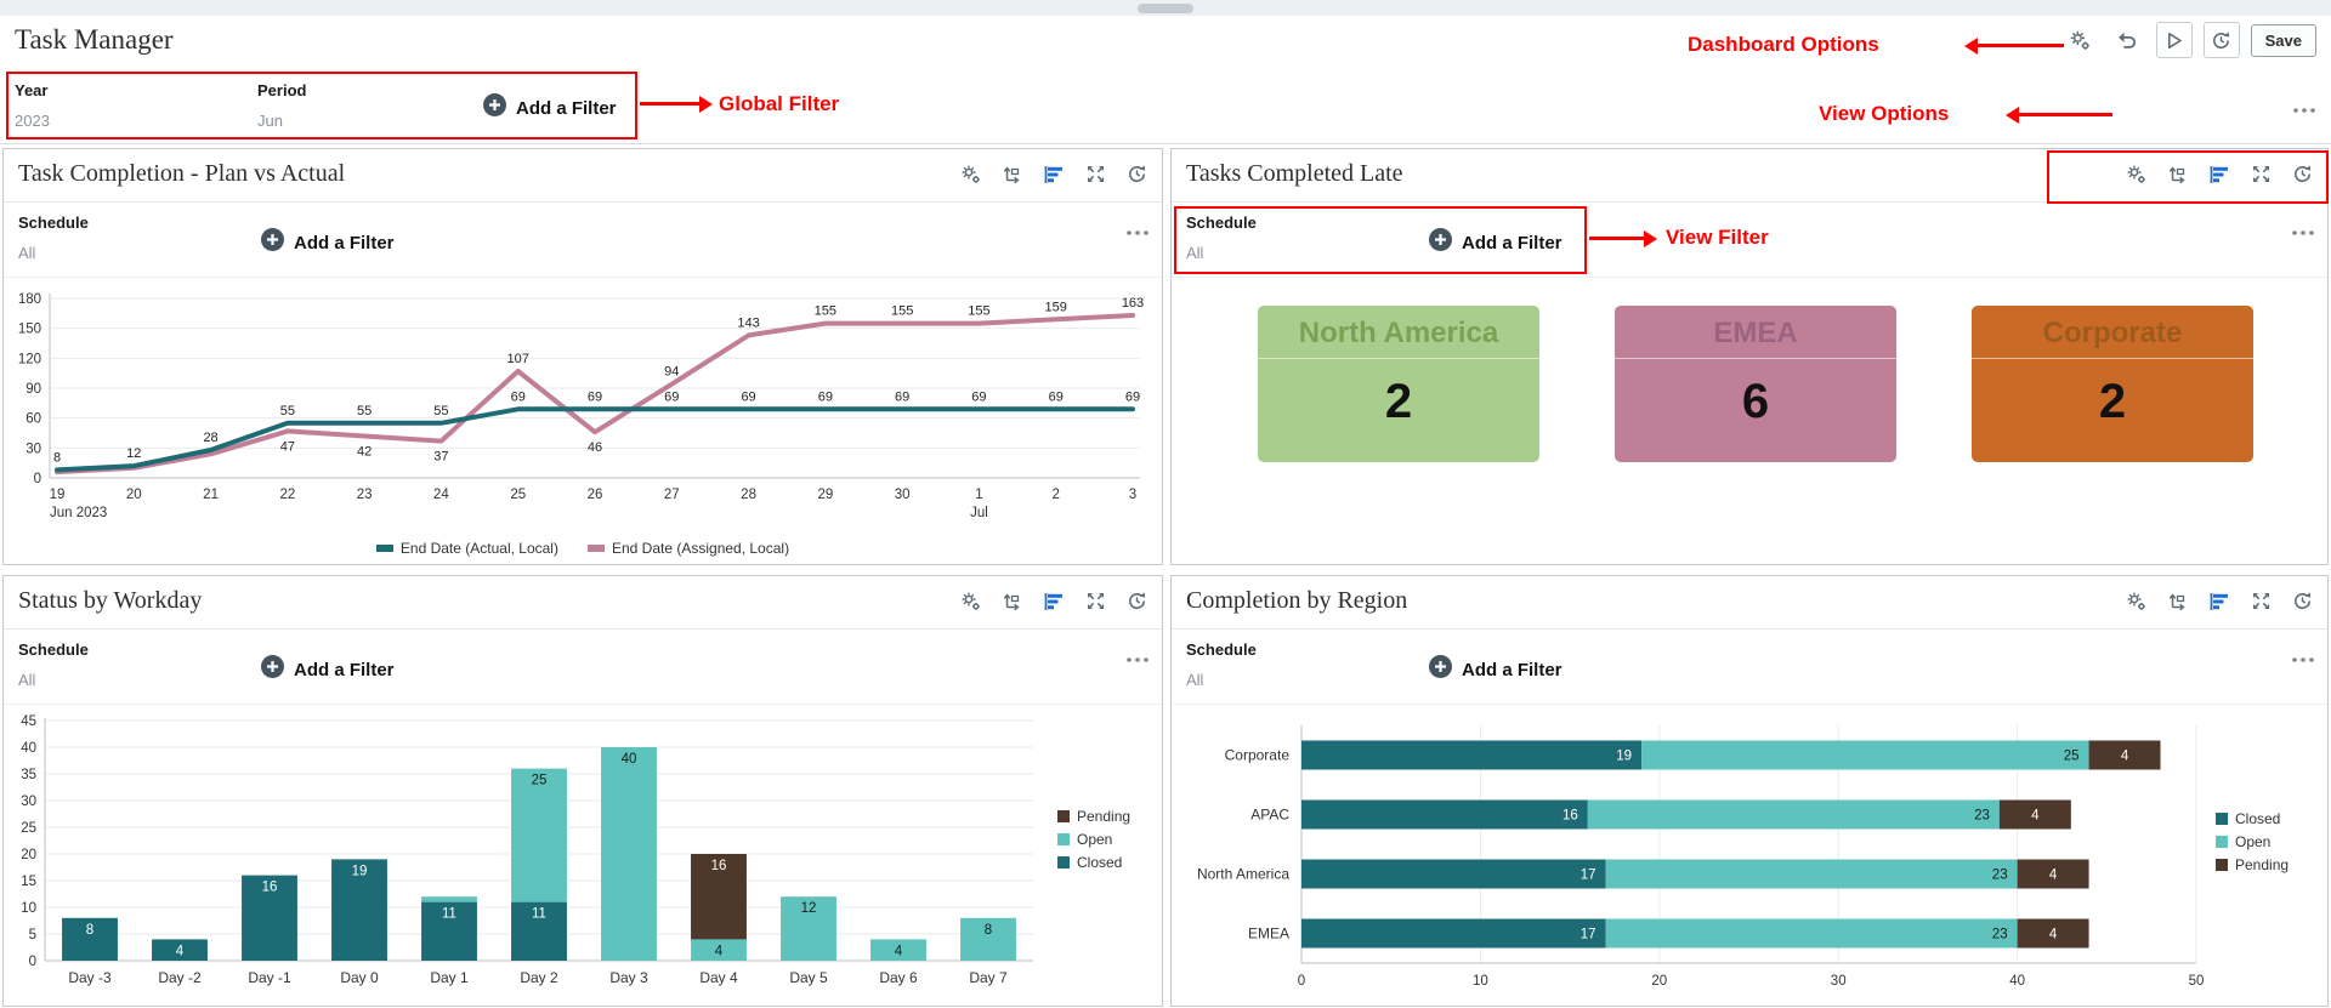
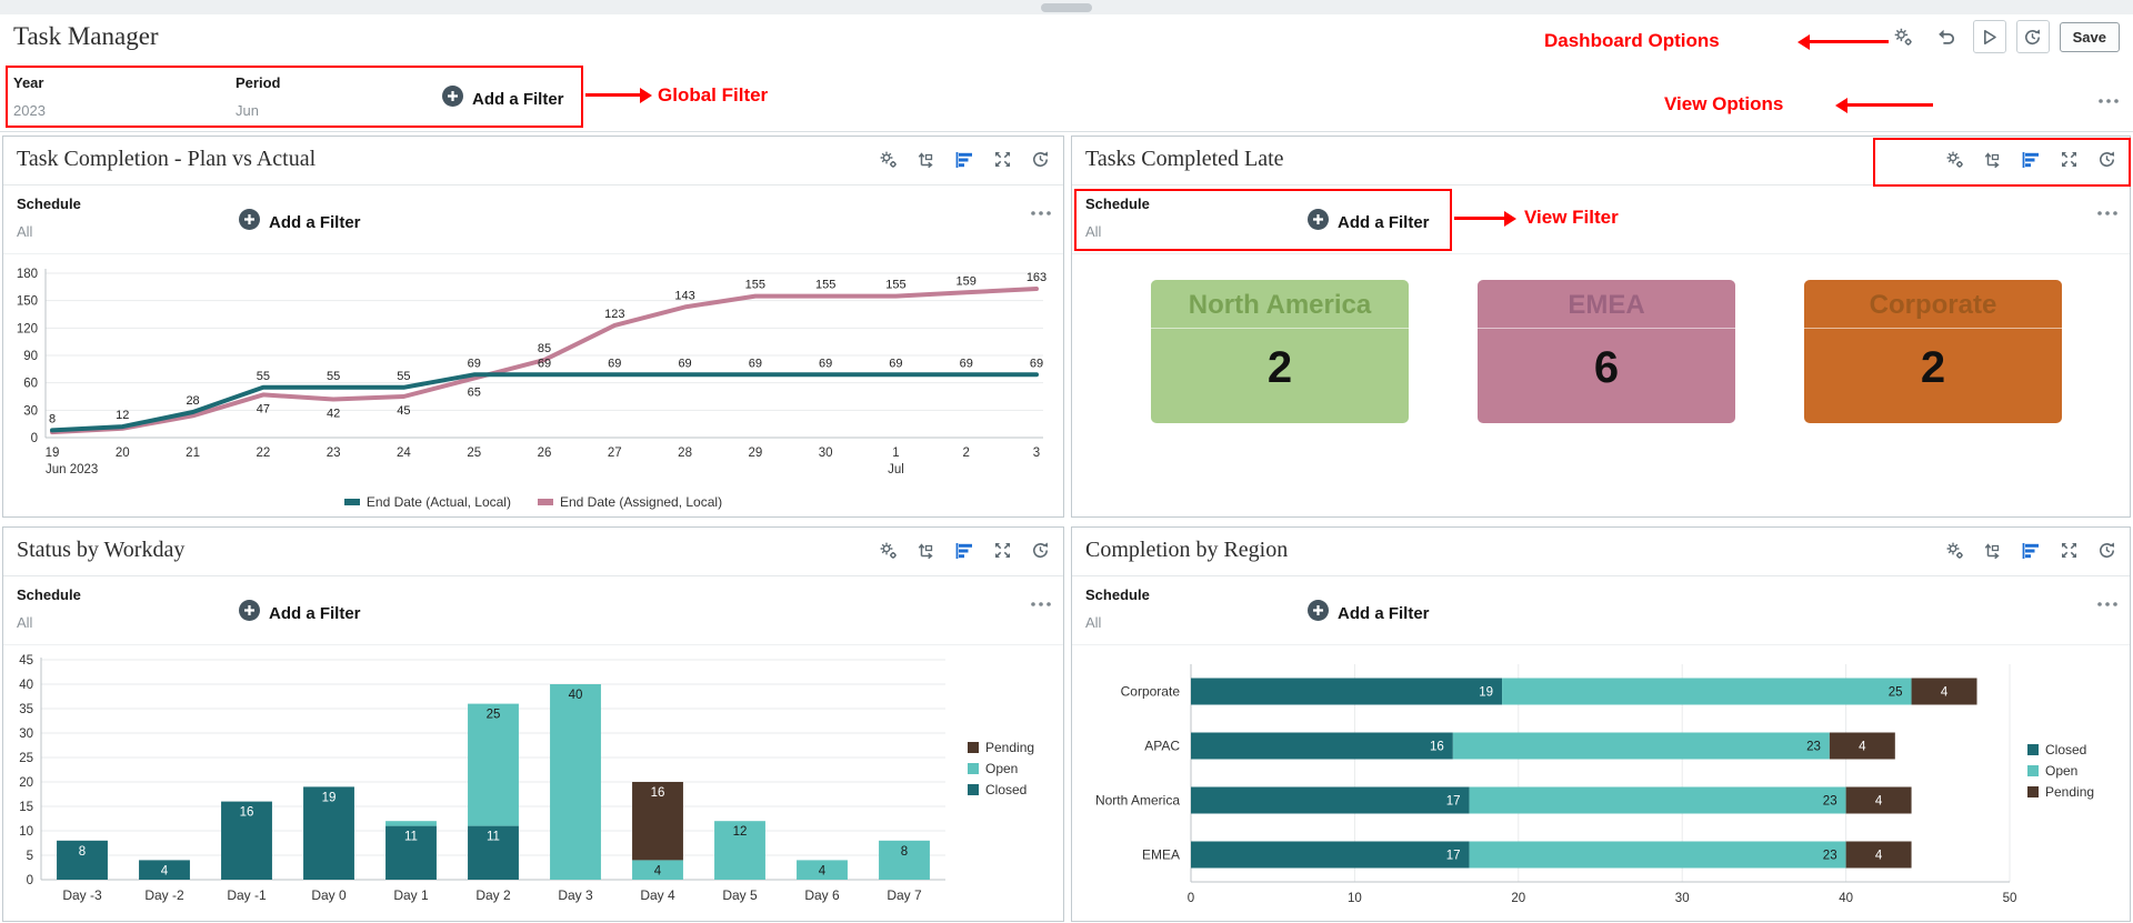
Task Completion - Plan vs Actual/End Date (Assigned, Local)/24: 37 -> 45
Task Completion - Plan vs Actual/End Date (Assigned, Local)/25: 107 -> 65
Task Completion - Plan vs Actual/End Date (Assigned, Local)/26: 46 -> 85
Task Completion - Plan vs Actual/End Date (Assigned, Local)/27: 94 -> 123
